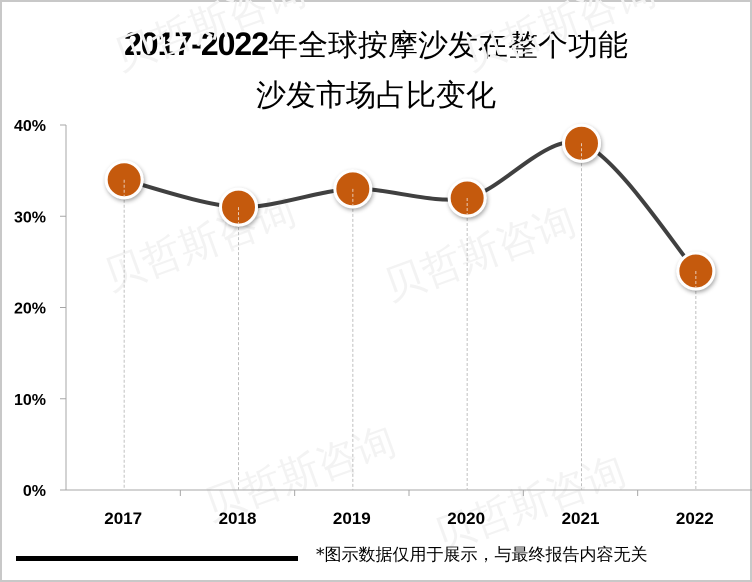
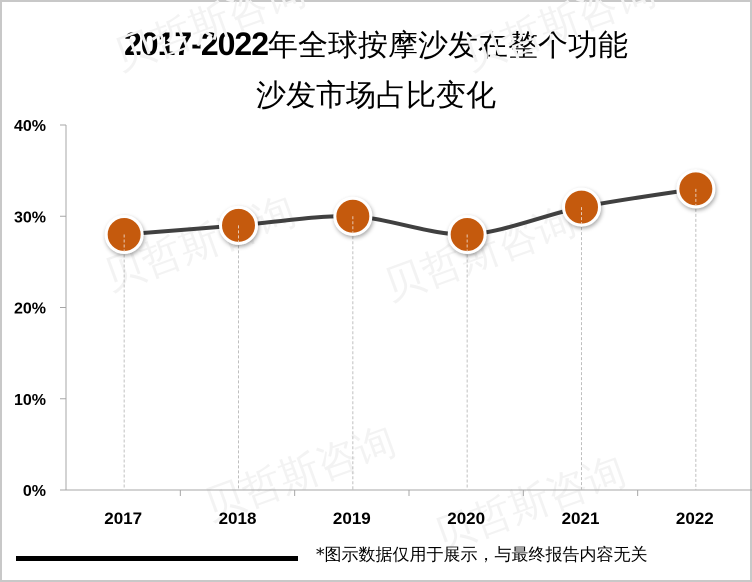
2017: 34% -> 28%
2018: 31% -> 29%
2019: 33% -> 30%
2020: 32% -> 28%
2021: 38% -> 31%
2022: 24% -> 33%
